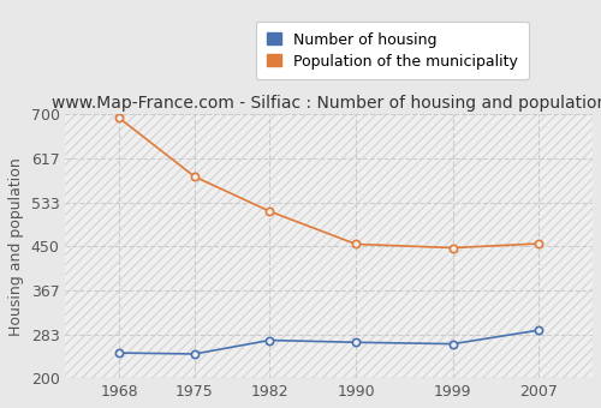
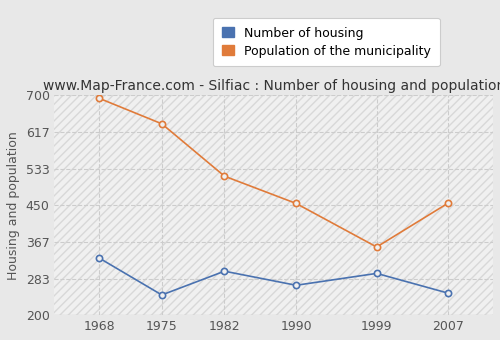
Number of housing/1968: 248 -> 330
Population of the municipality/1975: 582 -> 635
Number of housing/1982: 272 -> 300
Number of housing/1999: 265 -> 295
Population of the municipality/1999: 447 -> 355
Number of housing/2007: 291 -> 250
